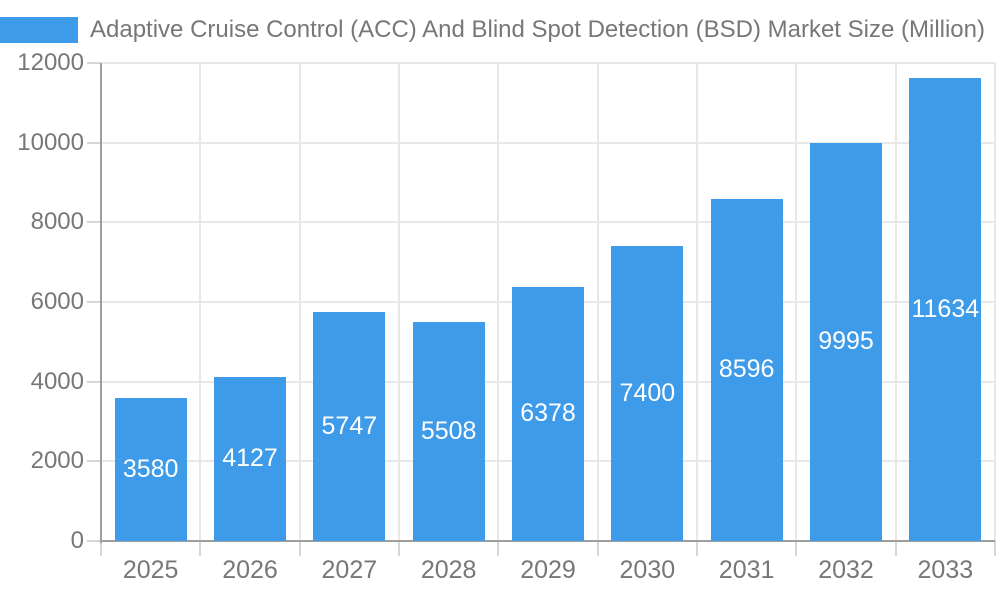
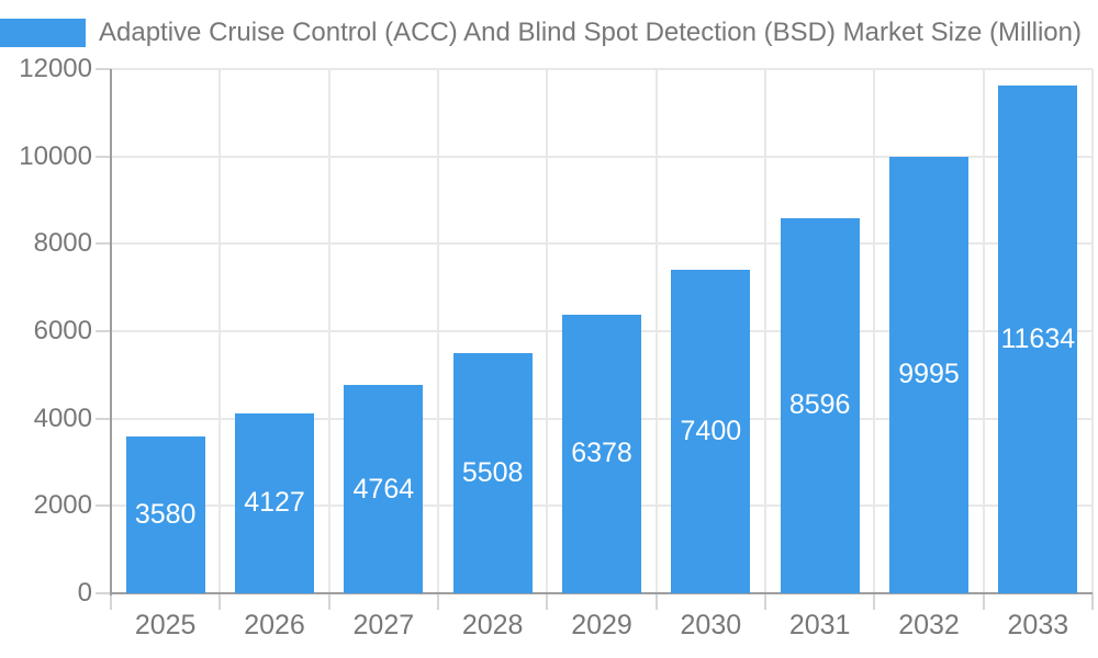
2027: 5747 -> 4764
